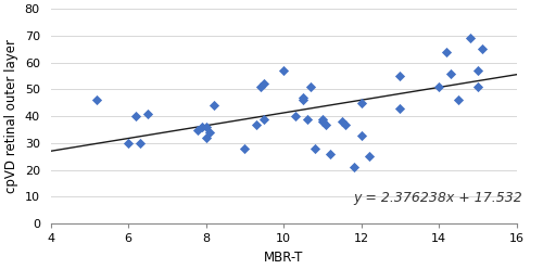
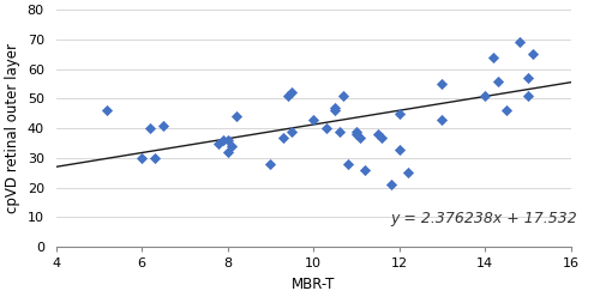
10: 57 -> 43
